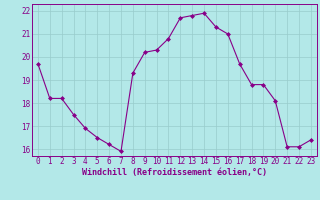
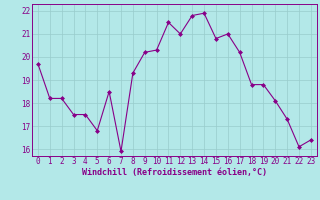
4: 16.9 -> 17.5
5: 16.5 -> 16.8
6: 16.2 -> 18.5
11: 20.8 -> 21.5
12: 21.7 -> 21.0
15: 21.3 -> 20.8
17: 19.7 -> 20.2
21: 16.1 -> 17.3
